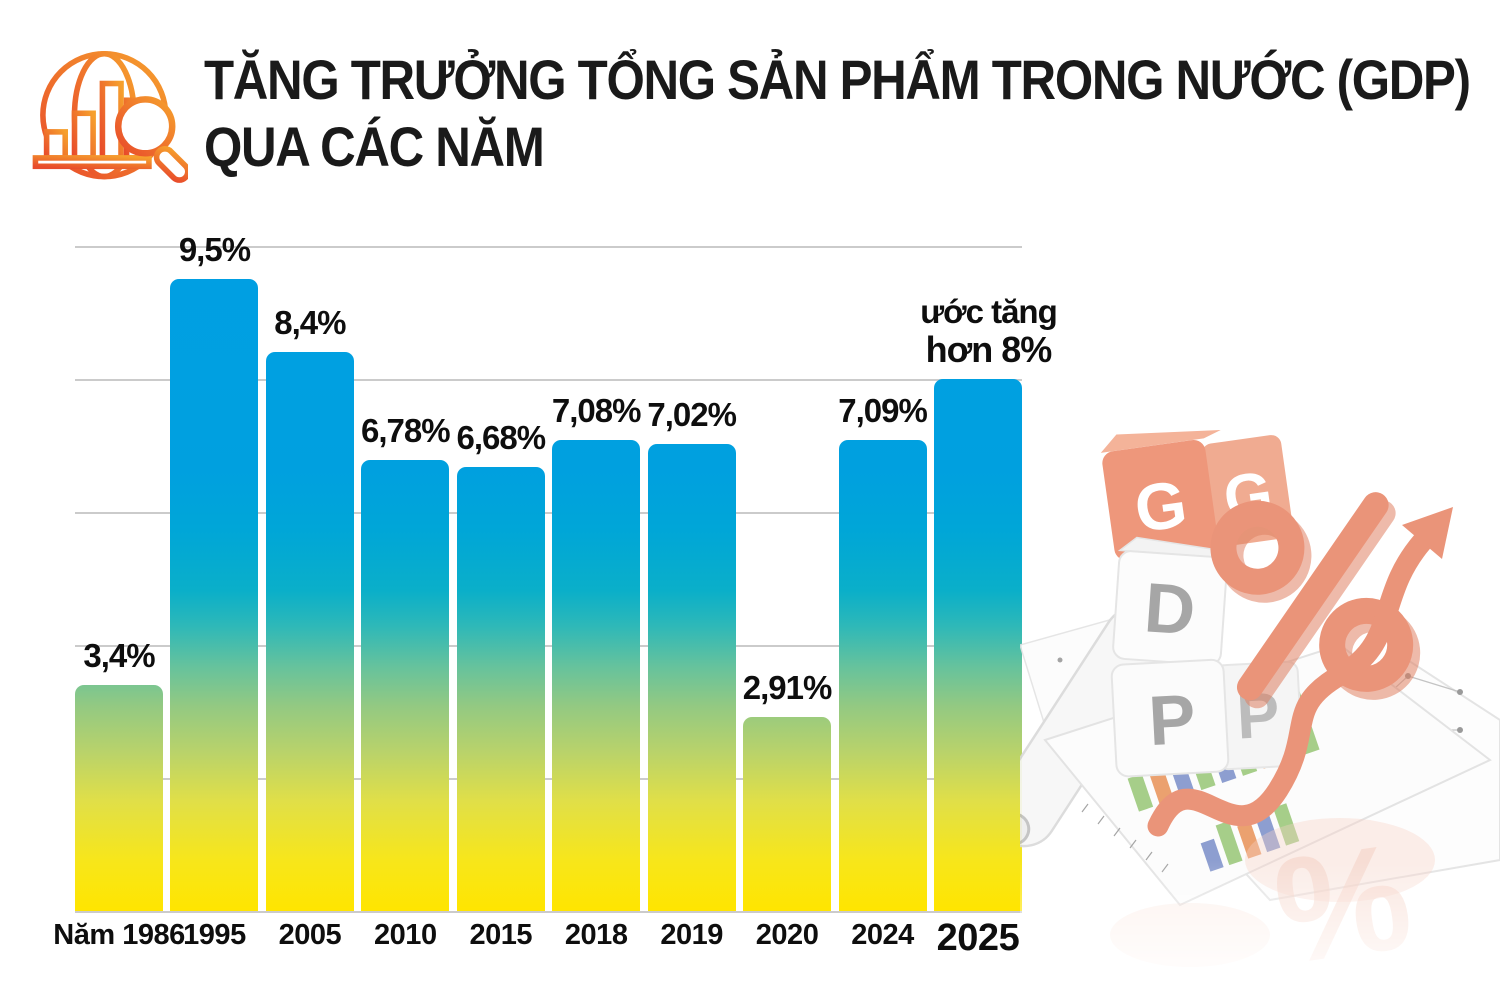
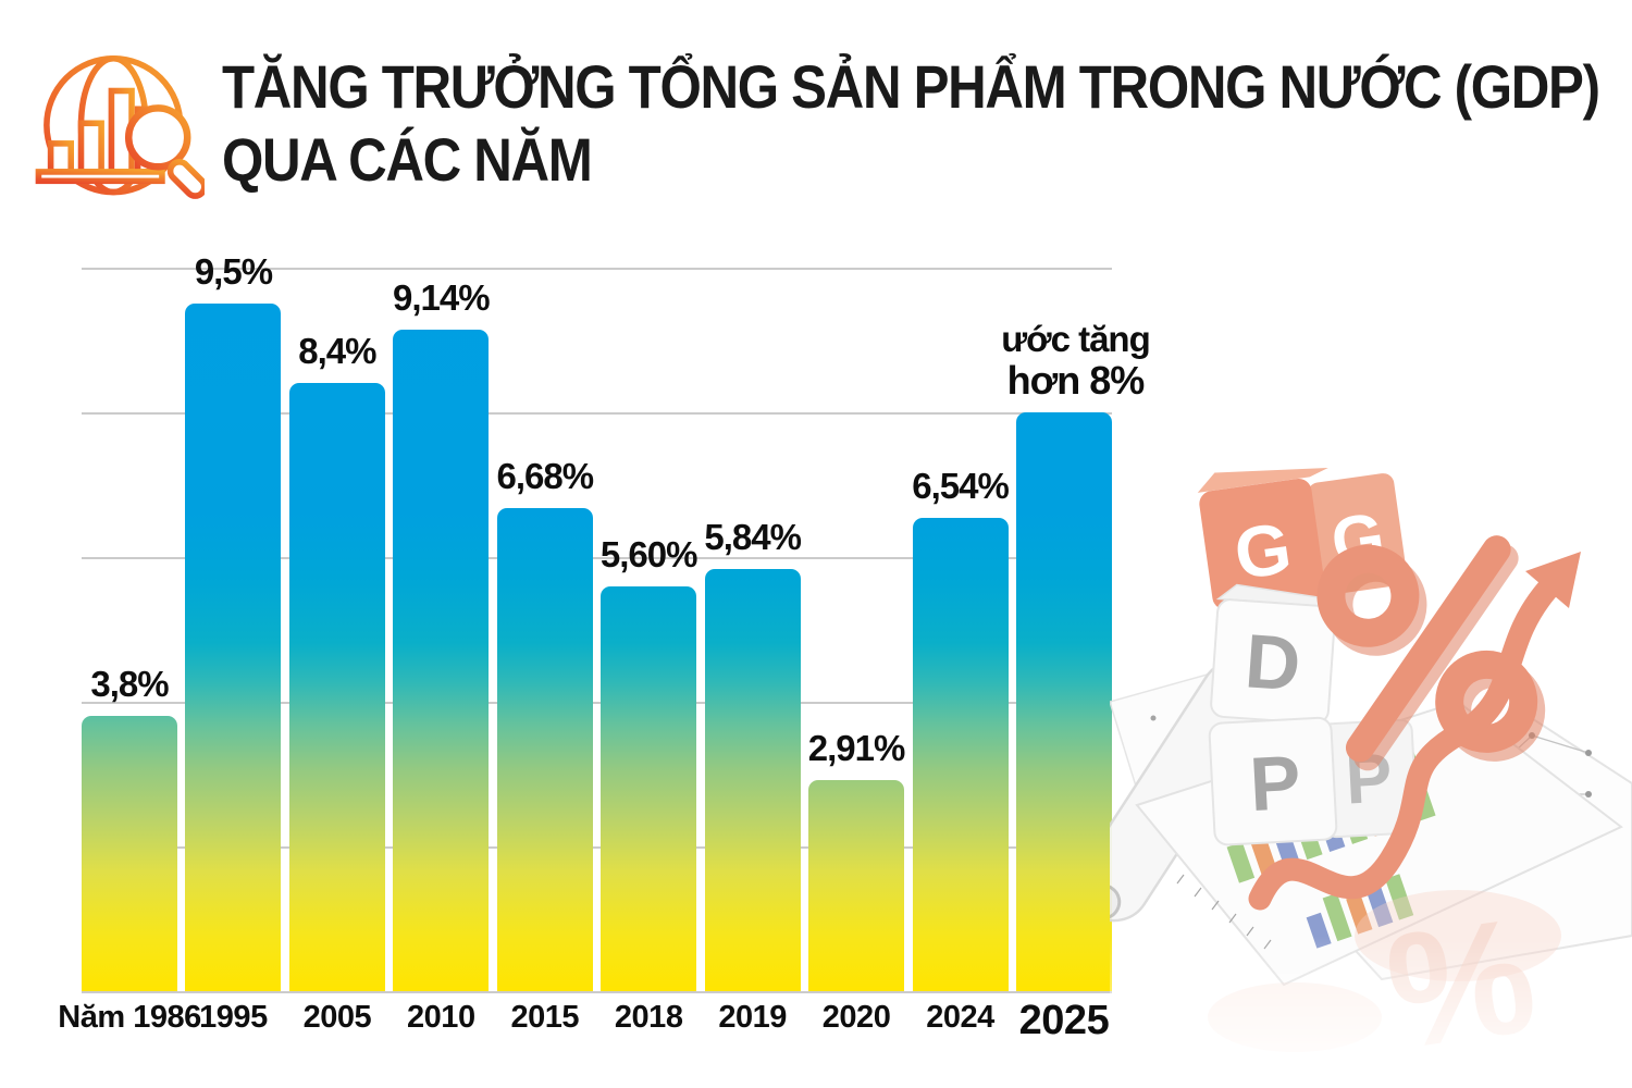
Năm 1986: 3,4% -> 3,8%
2010: 6,78% -> 9,14%
2018: 7,08% -> 5,60%
2019: 7,02% -> 5,84%
2024: 7,09% -> 6,54%
